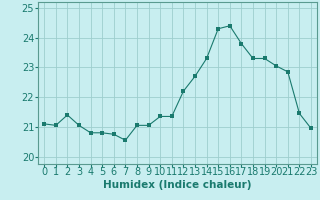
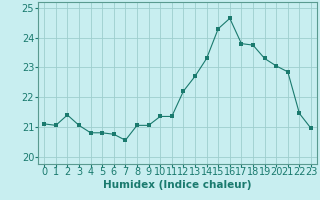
16: 24.40 -> 24.65
18: 23.30 -> 23.75
